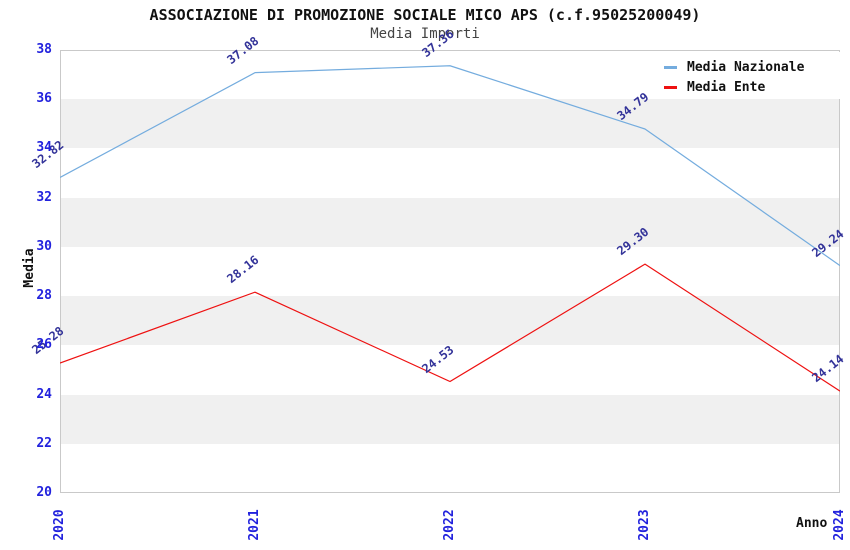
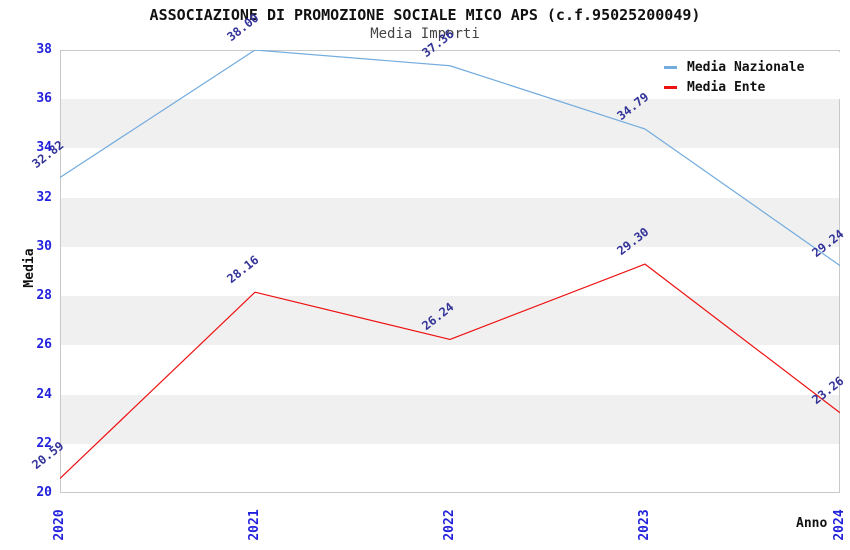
Media Ente/2020: 25.28 -> 20.59
Media Nazionale/2021: 37.08 -> 38.00
Media Ente/2022: 24.53 -> 26.24
Media Ente/2024: 24.14 -> 23.26
